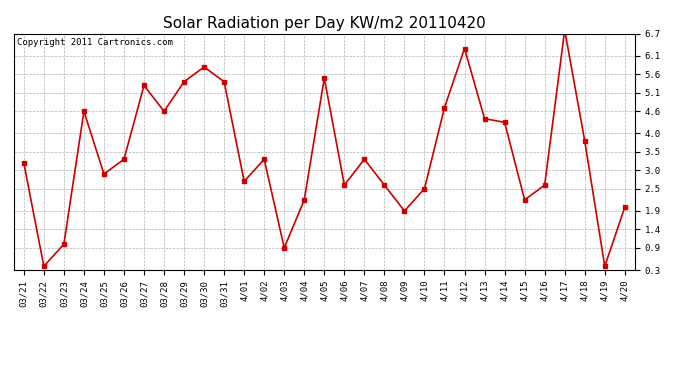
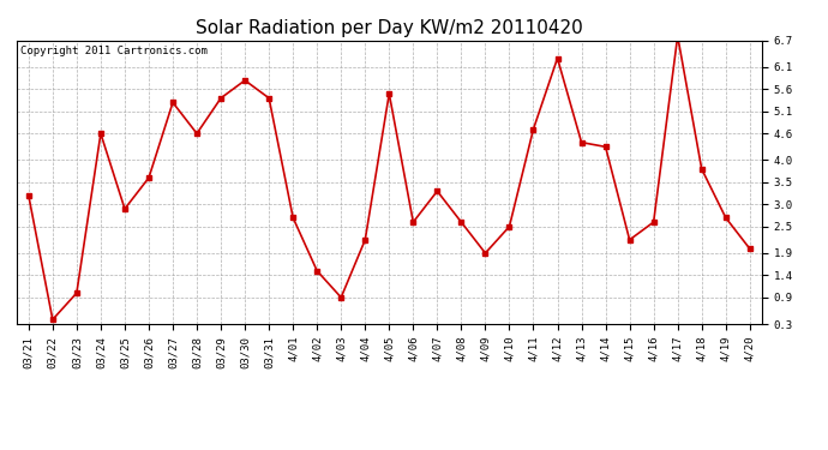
03/26: 3.3 -> 3.6
4/02: 3.3 -> 1.5
4/19: 0.4 -> 2.7
